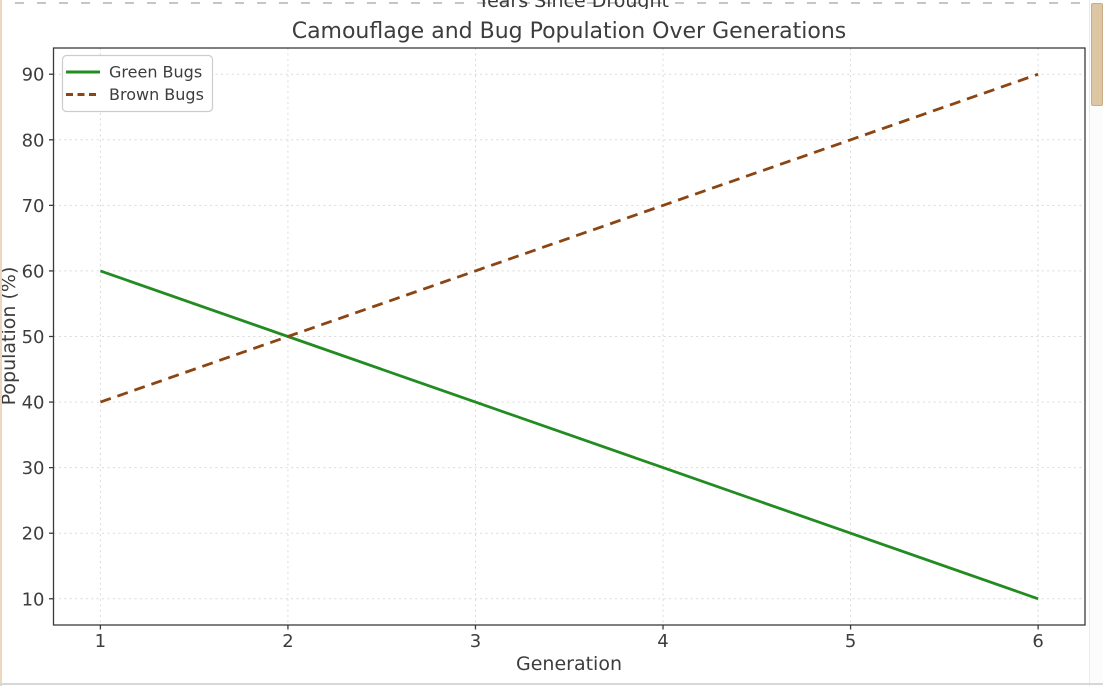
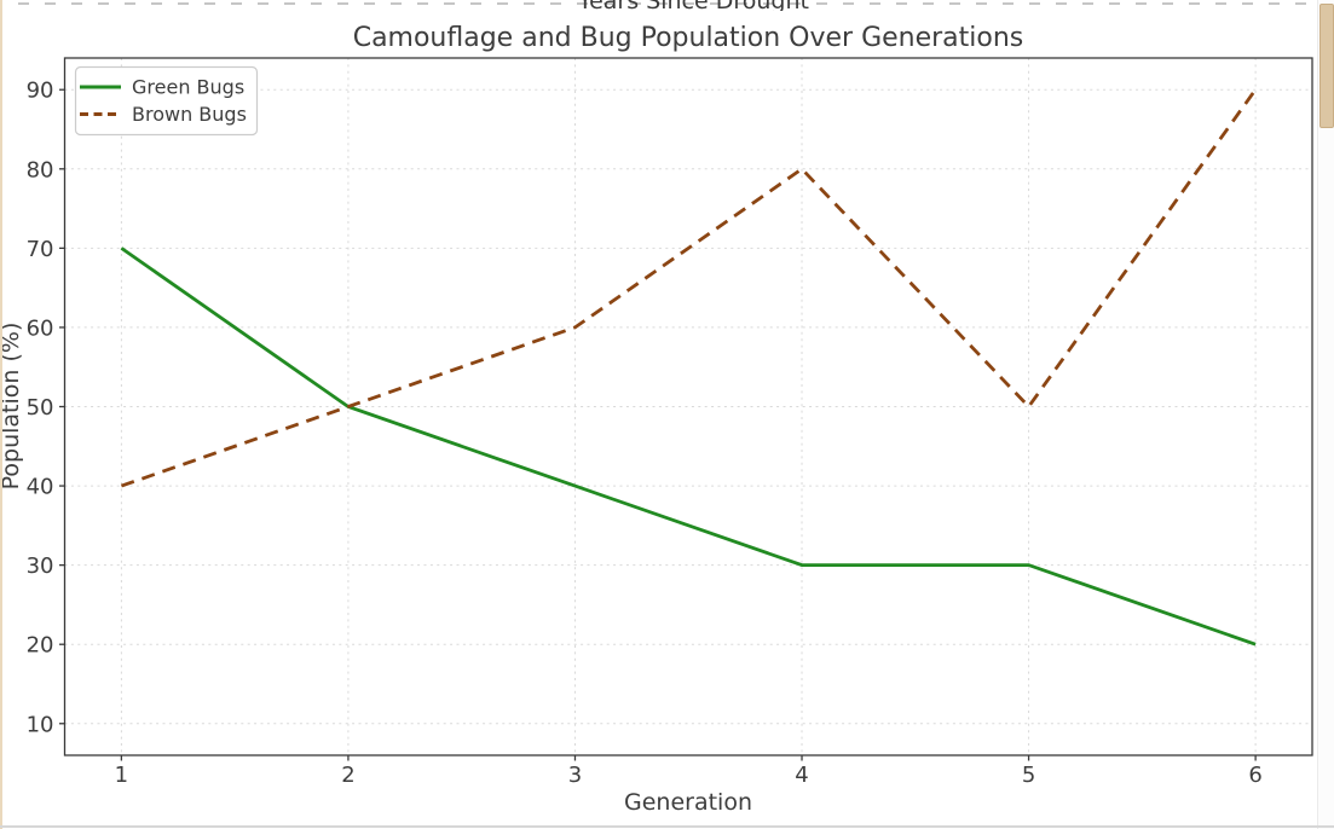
Green Bugs/1: 60 -> 70
Brown Bugs/4: 70 -> 80
Green Bugs/5: 20 -> 30
Brown Bugs/5: 80 -> 50
Green Bugs/6: 10 -> 20
